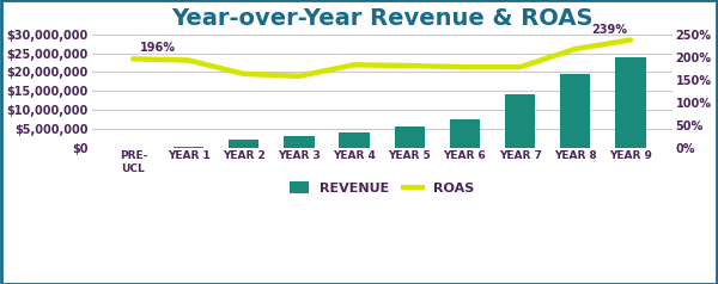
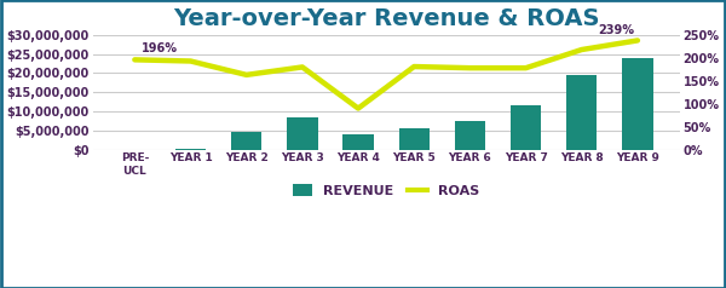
REVENUE/YEAR 2: $2,000,000 -> $4,500,000
REVENUE/YEAR 3: $3,200,000 -> $8,500,000
ROAS/YEAR 3: 158% -> 180%
ROAS/YEAR 4: 183% -> 90%
REVENUE/YEAR 7: $14,000,000 -> $11,500,000
